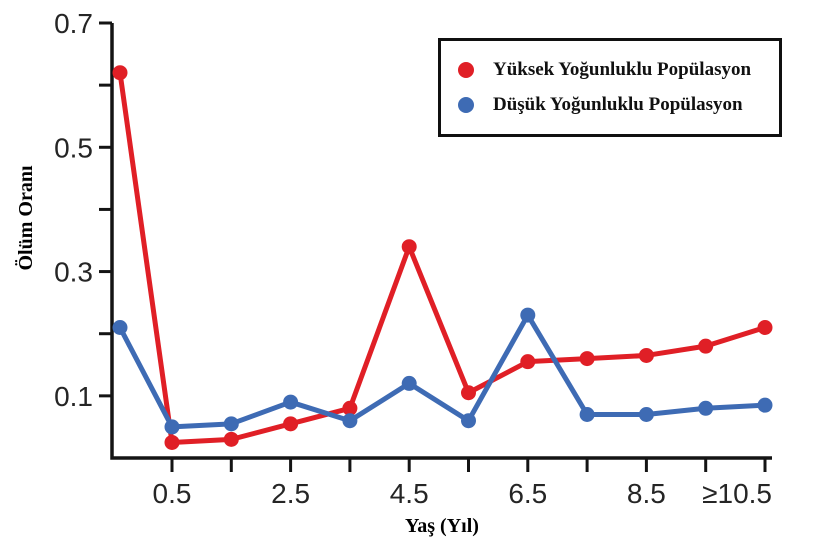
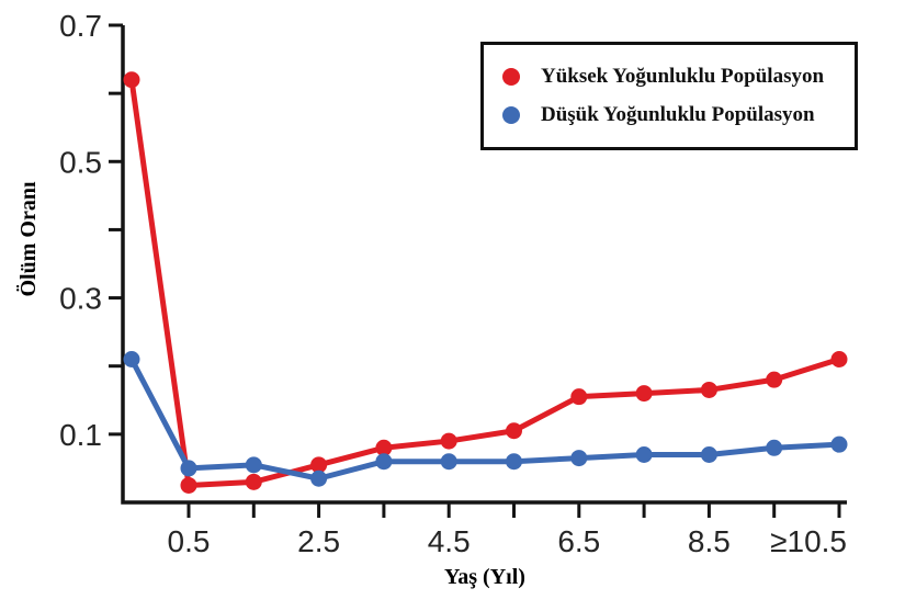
Düşük Yoğunluklu Popülasyon/2.5: 0.09 -> 0.04
Yüksek Yoğunluklu Popülasyon/4.5: 0.34 -> 0.09
Düşük Yoğunluklu Popülasyon/4.5: 0.12 -> 0.06
Düşük Yoğunluklu Popülasyon/6.5: 0.23 -> 0.07
